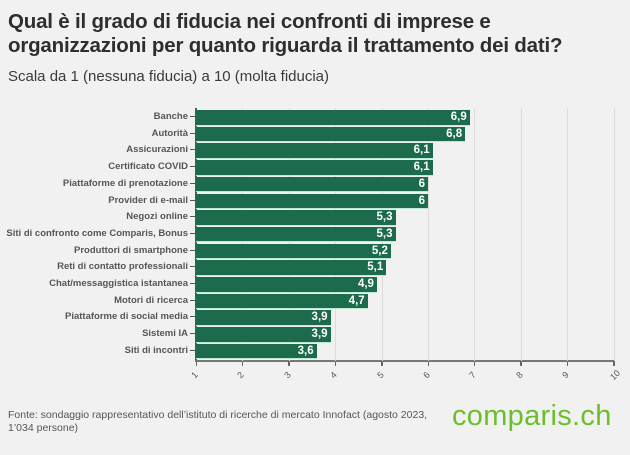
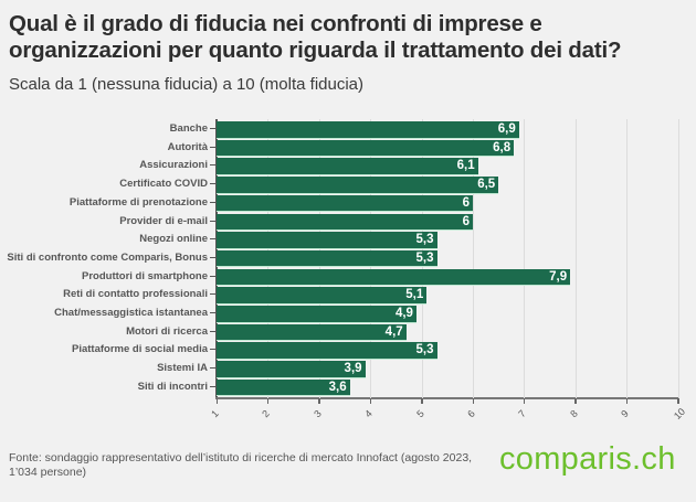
Certificato COVID: 6,1 -> 6,5
Produttori di smartphone: 5,2 -> 7,9
Piattaforme di social media: 3,9 -> 5,3
